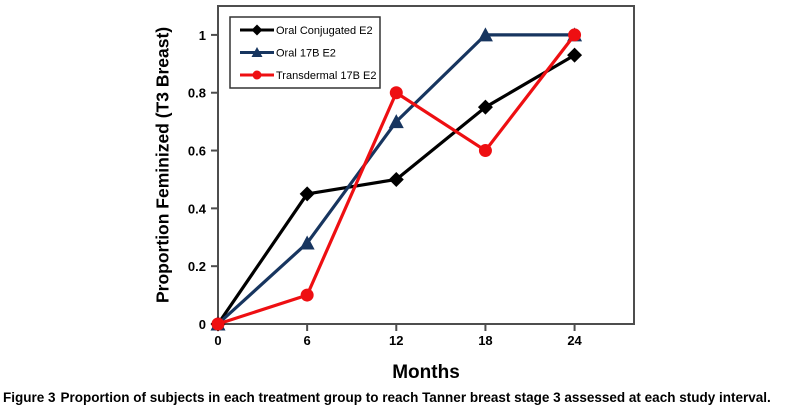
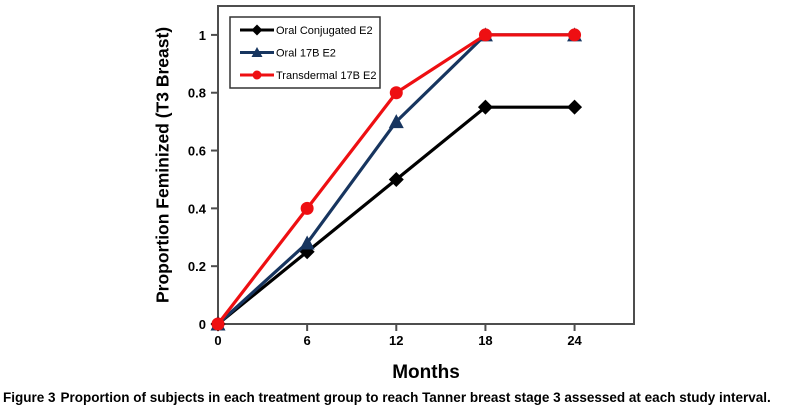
Oral Conjugated E2/6: 0.45 -> 0.25
Transdermal 17B E2/6: 0.1 -> 0.4
Transdermal 17B E2/18: 0.6 -> 1.0
Oral Conjugated E2/24: 0.93 -> 0.75
